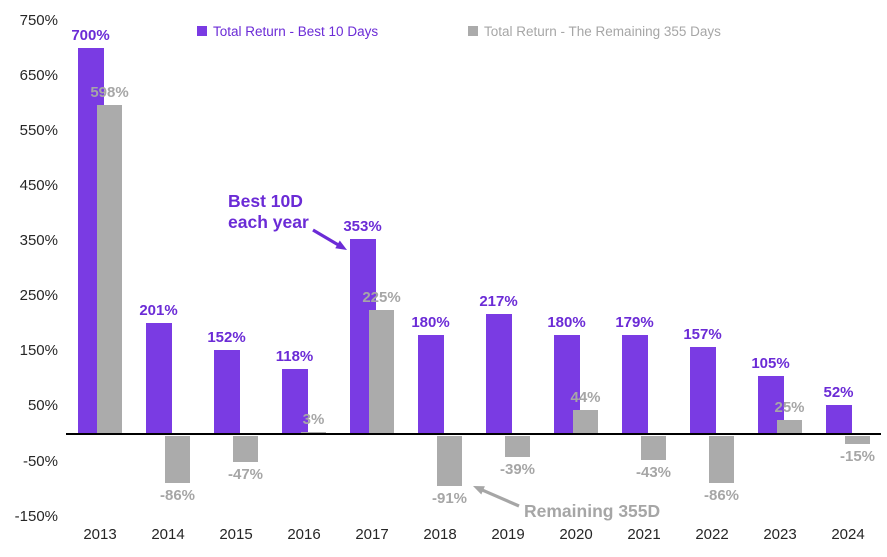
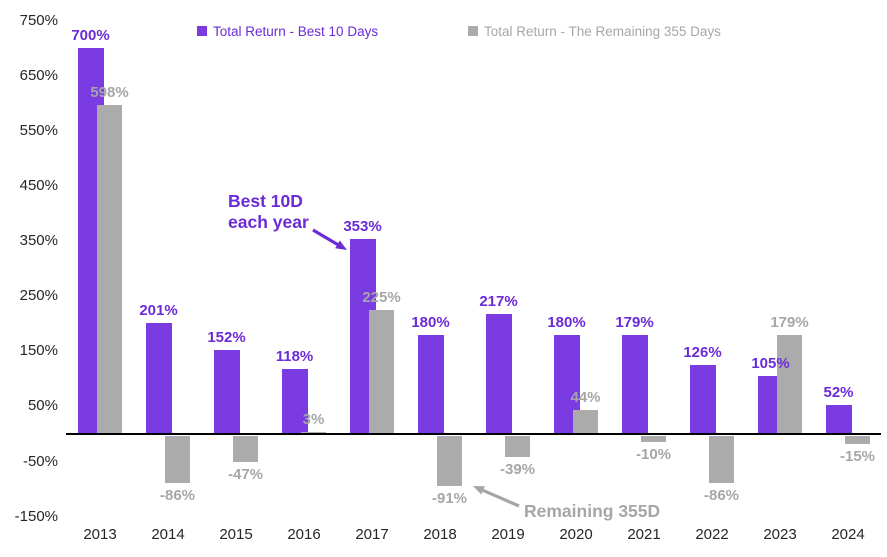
Total Return - The Remaining 355 Days/2021: -43% -> -10%
Total Return - Best 10 Days/2022: 157% -> 126%
Total Return - The Remaining 355 Days/2023: 25% -> 179%
